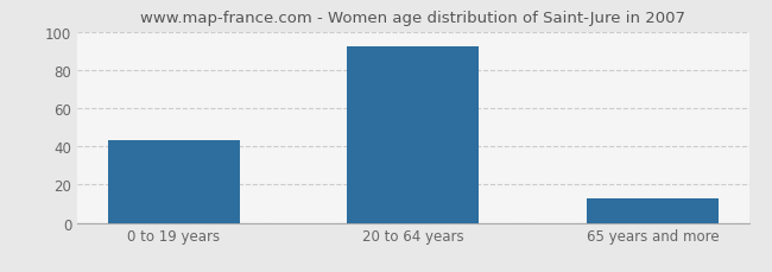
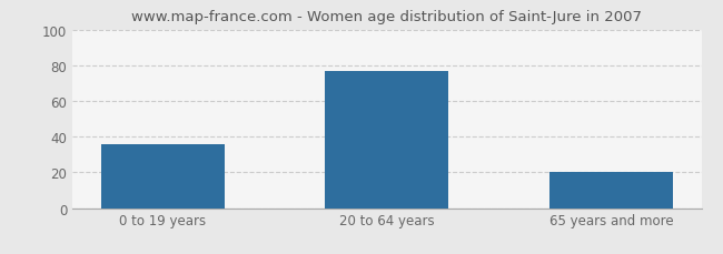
0 to 19 years: 43 -> 36
20 to 64 years: 92 -> 77
65 years and more: 13 -> 20
